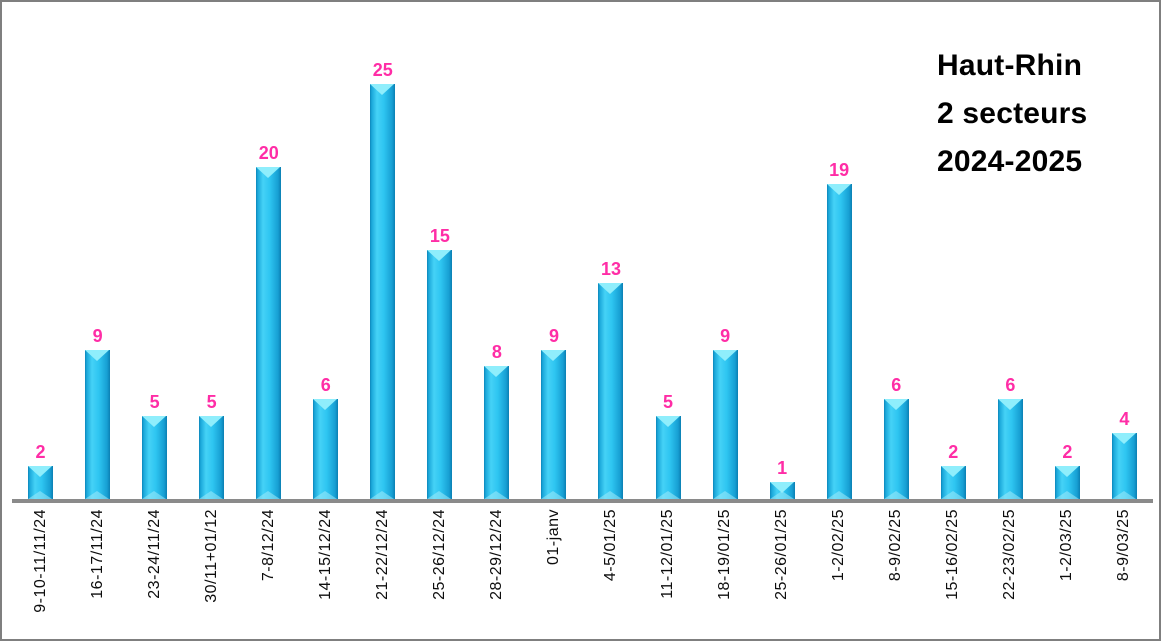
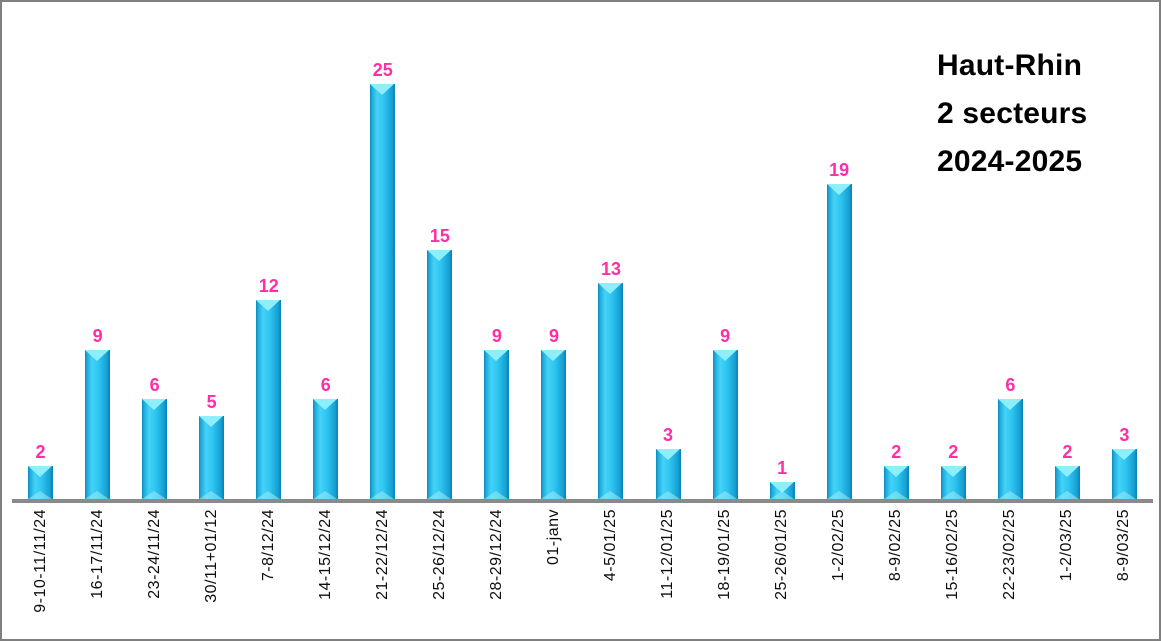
23-24/11/24: 5 -> 6
7-8/12/24: 20 -> 12
28-29/12/24: 8 -> 9
11-12/01/25: 5 -> 3
8-9/02/25: 6 -> 2
8-9/03/25: 4 -> 3
